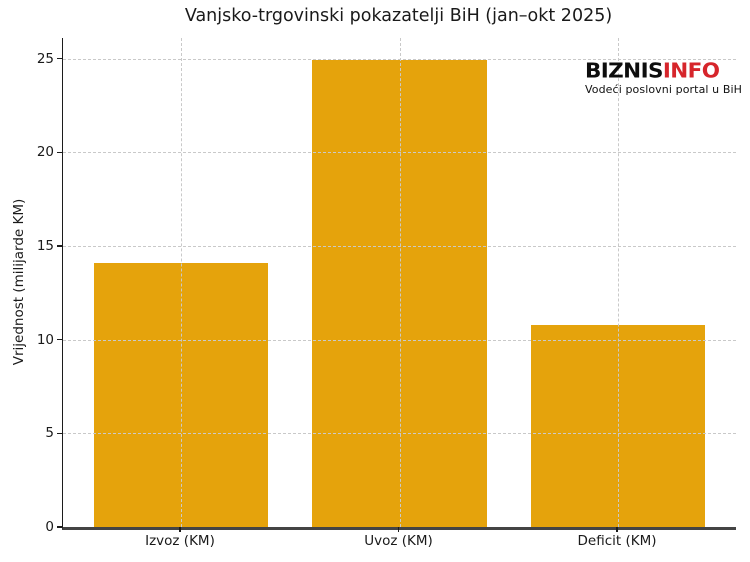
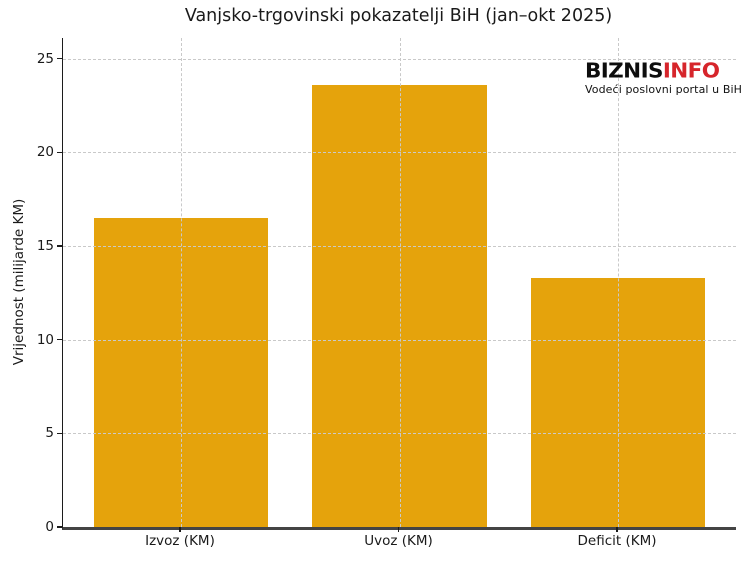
Izvoz (KM): 14.1 -> 16.5
Uvoz (KM): 24.9 -> 23.6
Deficit (KM): 10.8 -> 13.3
